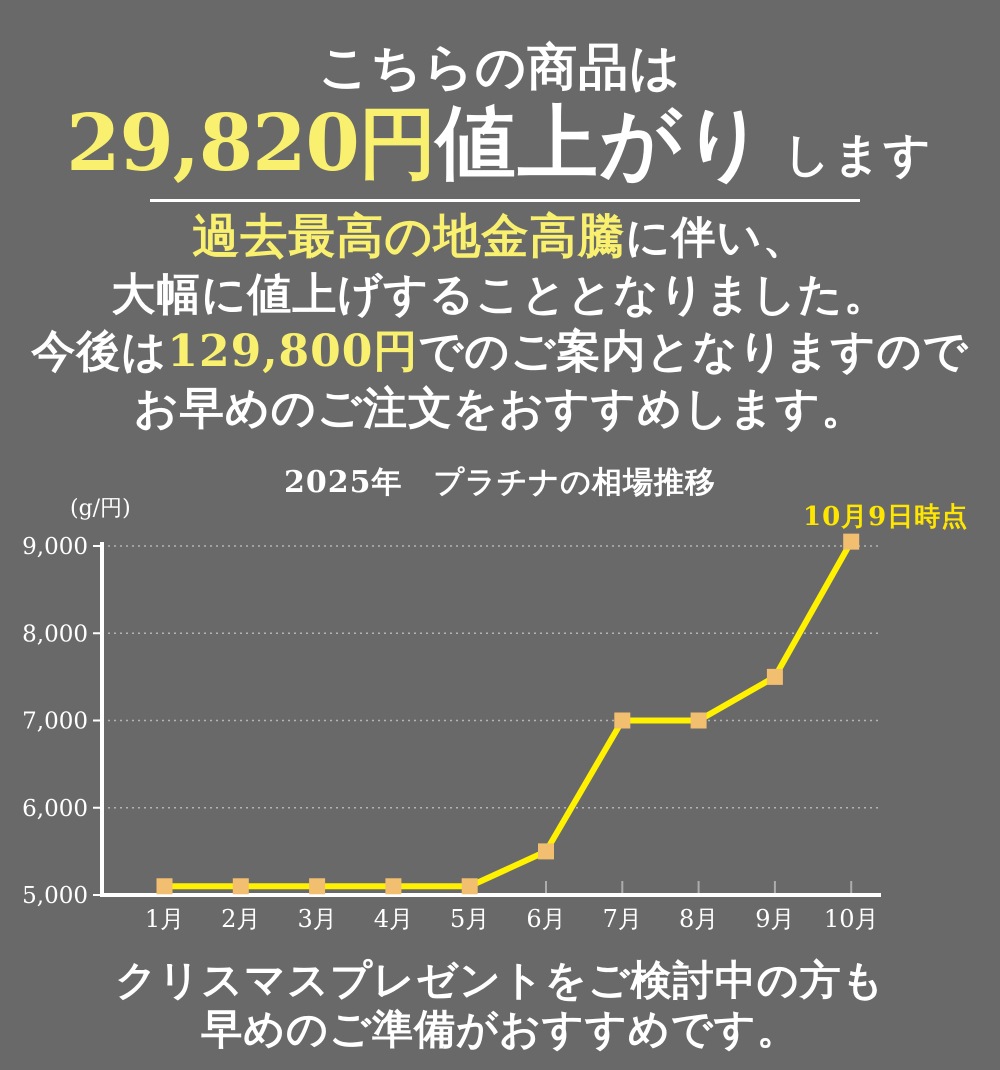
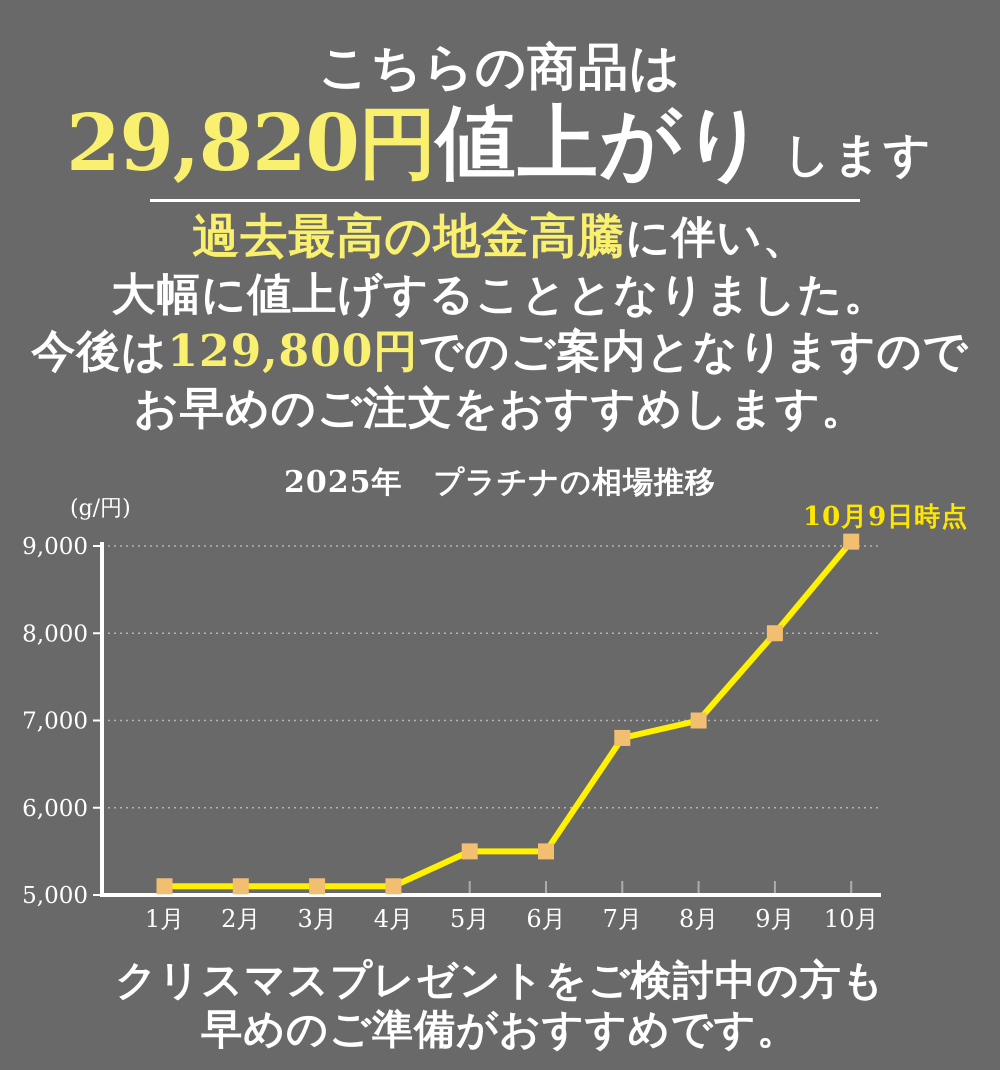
5月: 5100 -> 5500
7月: 7000 -> 6800
9月: 7500 -> 8000
